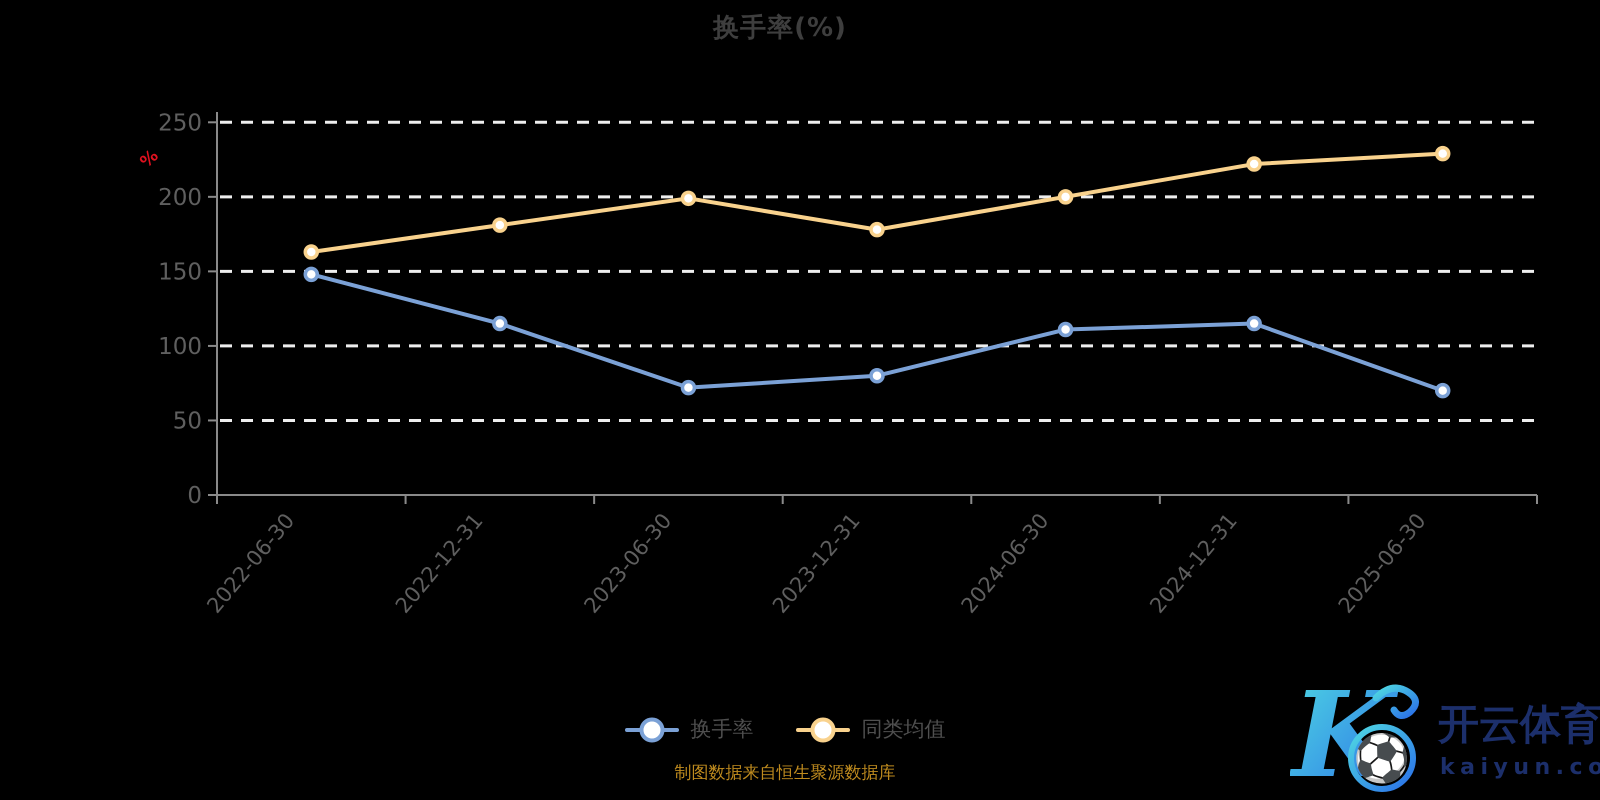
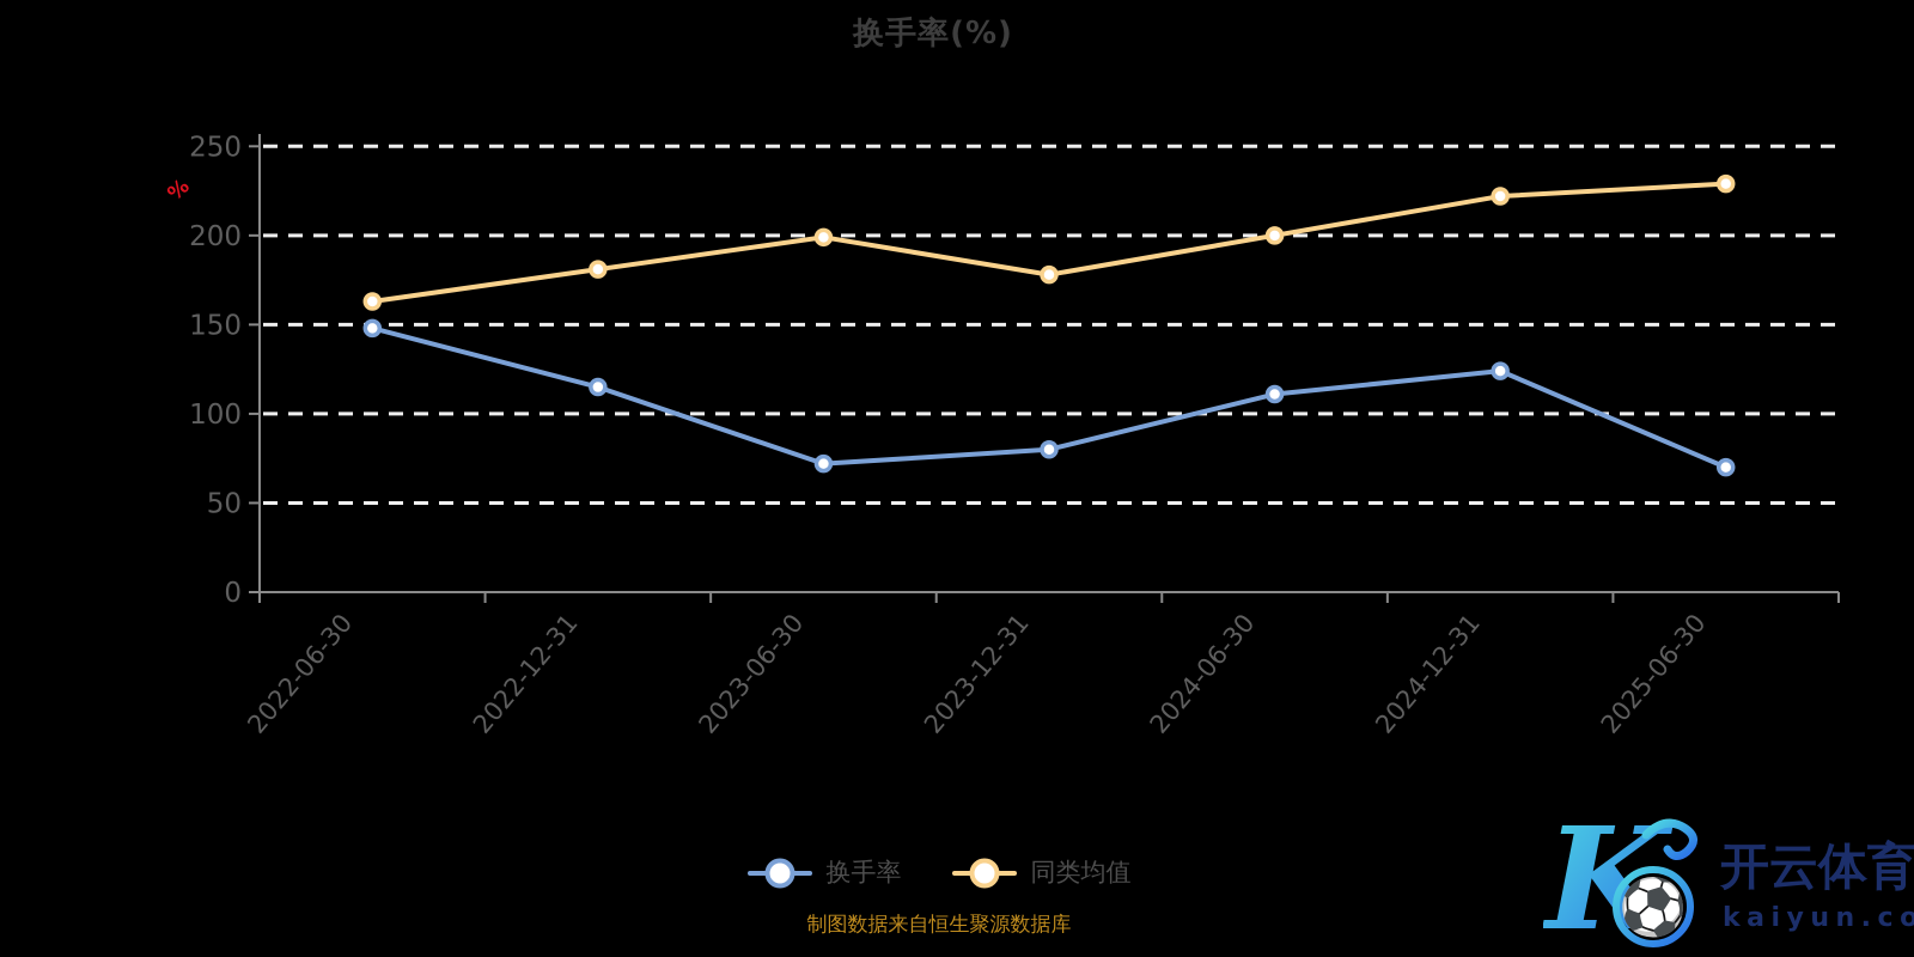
换手率/2024-12-31: 115 -> 124
